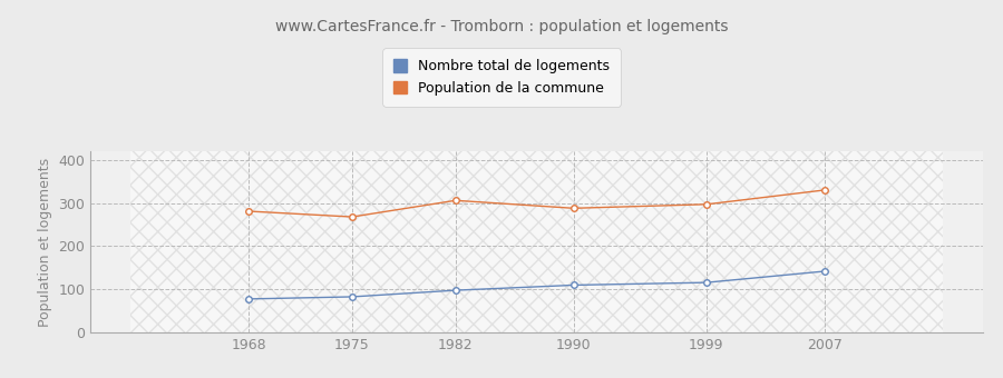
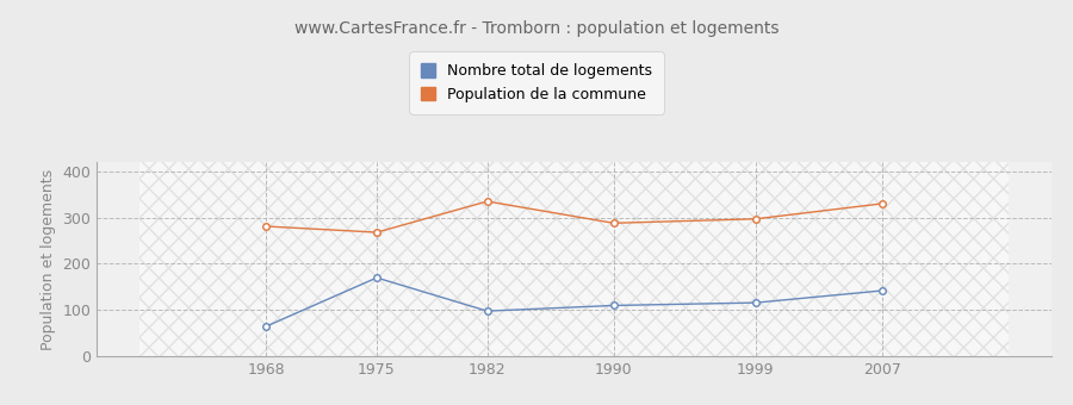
Nombre total de logements/1968: 78 -> 65
Nombre total de logements/1975: 83 -> 170
Population de la commune/1982: 306 -> 335
